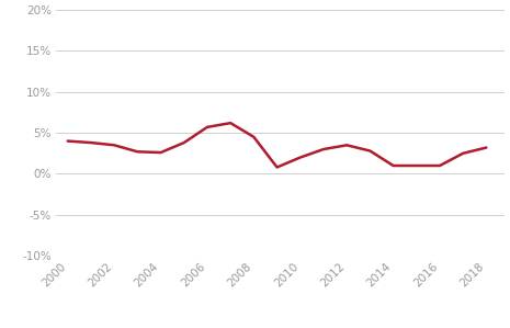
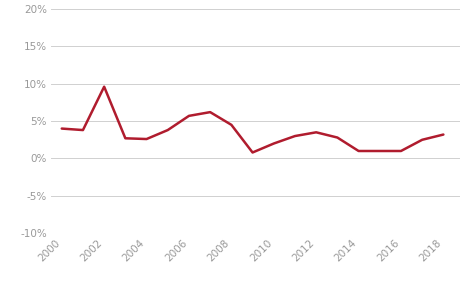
2002: 3.5% -> 9.6%
